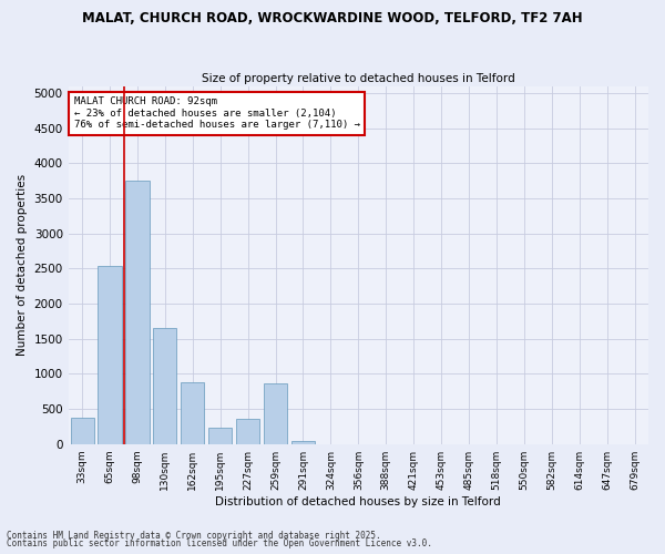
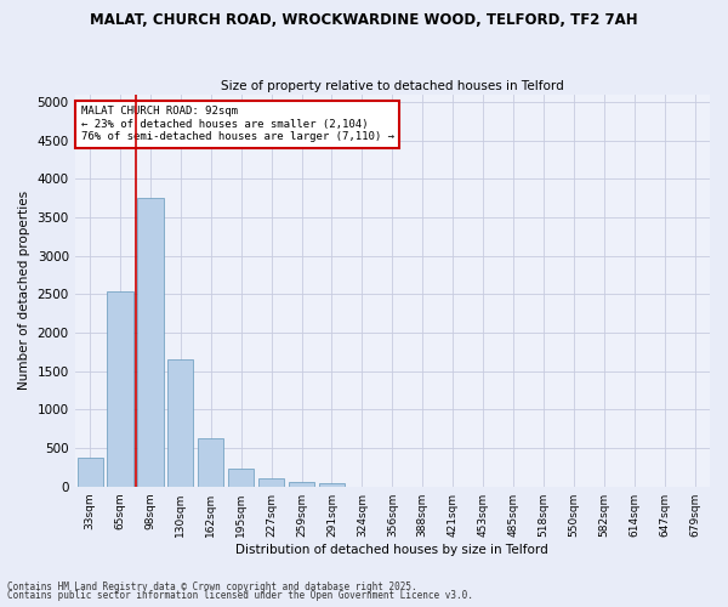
162sqm: 880 -> 620
227sqm: 360 -> 100
259sqm: 860 -> 60
